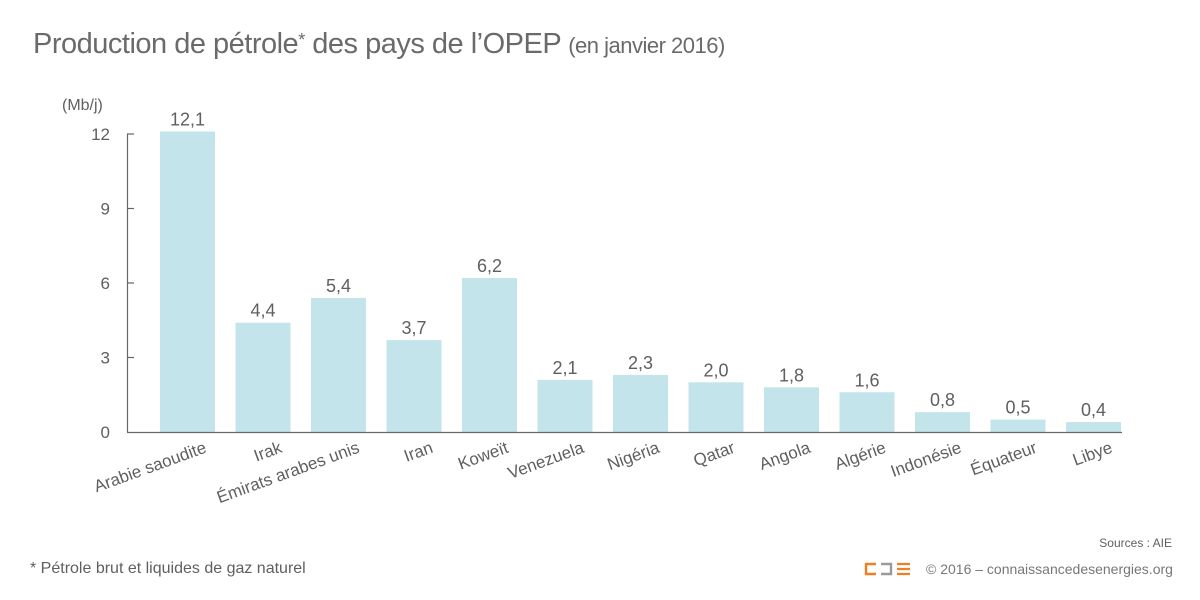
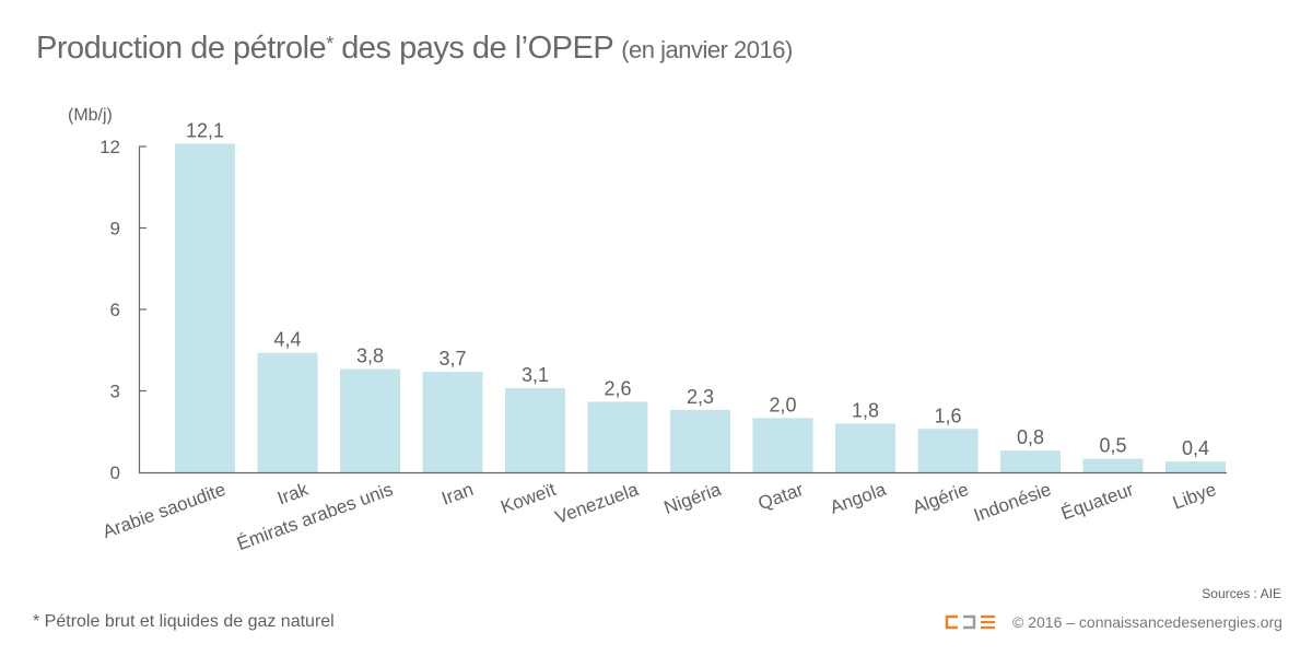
Émirats arabes unis: 5,4 -> 3,8
Koweït: 6,2 -> 3,1
Venezuela: 2,1 -> 2,6
